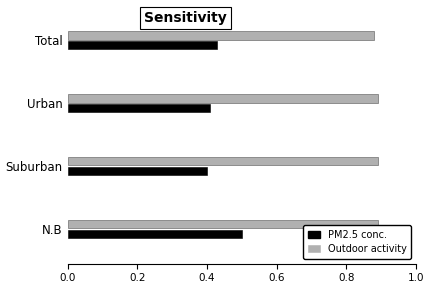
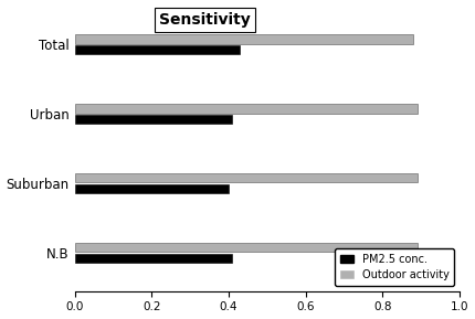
PM2.5 conc./N.B: 0.50 -> 0.41
